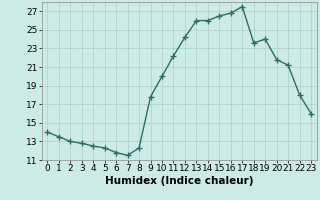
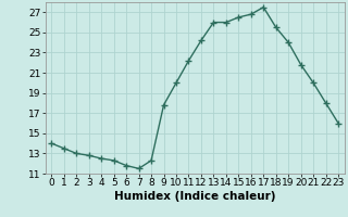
18: 23.6 -> 25.5
21: 21.2 -> 20.0
